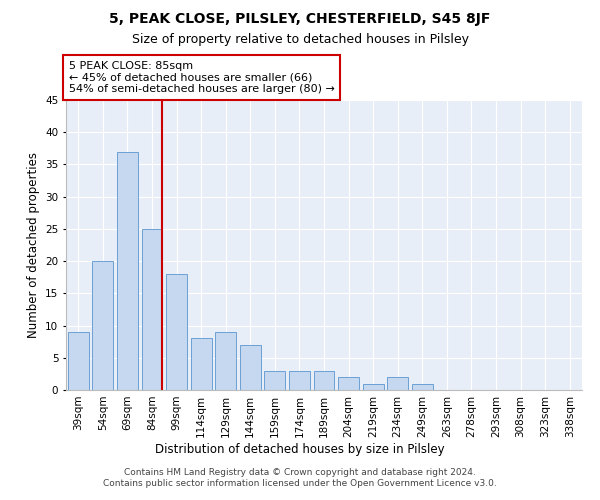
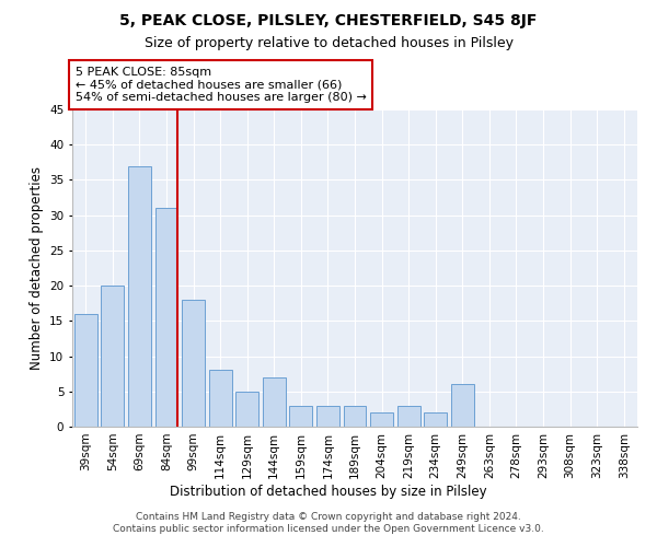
39sqm: 9 -> 16
84sqm: 25 -> 31
129sqm: 9 -> 5
219sqm: 1 -> 3
249sqm: 1 -> 6
